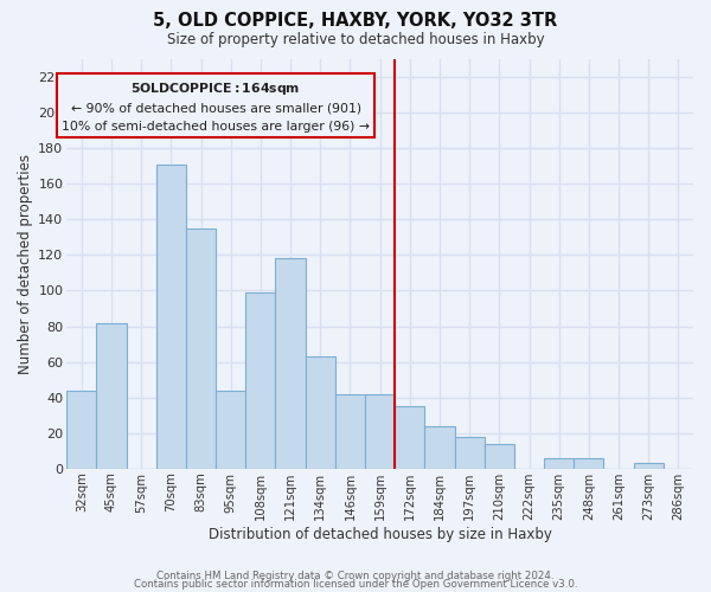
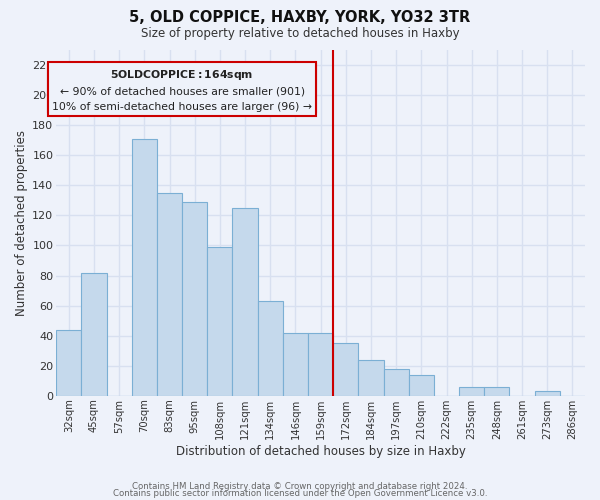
95sqm: 44 -> 129
121sqm: 118 -> 125
